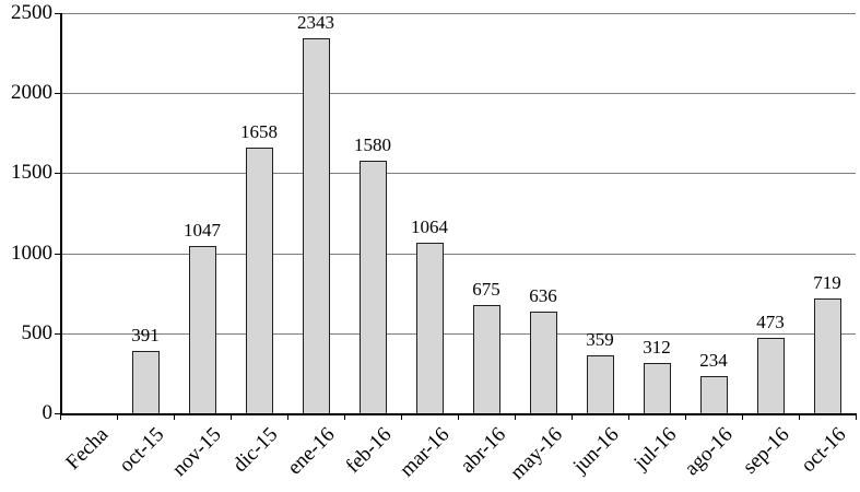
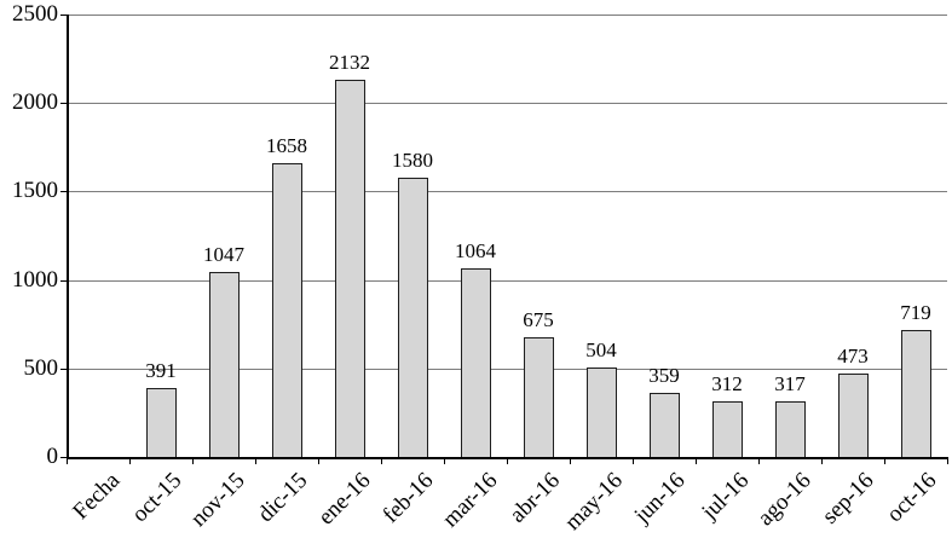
ene-16: 2343 -> 2132
may-16: 636 -> 504
ago-16: 234 -> 317
